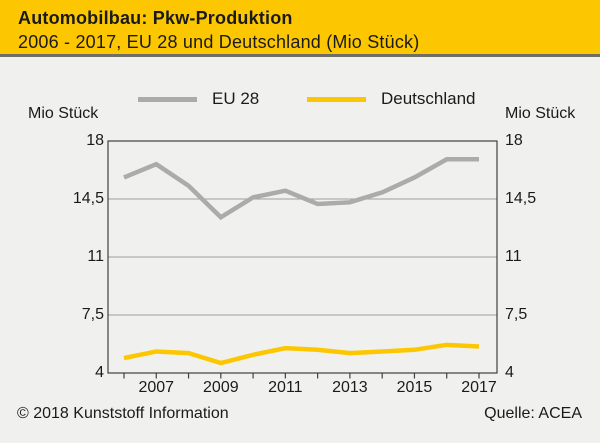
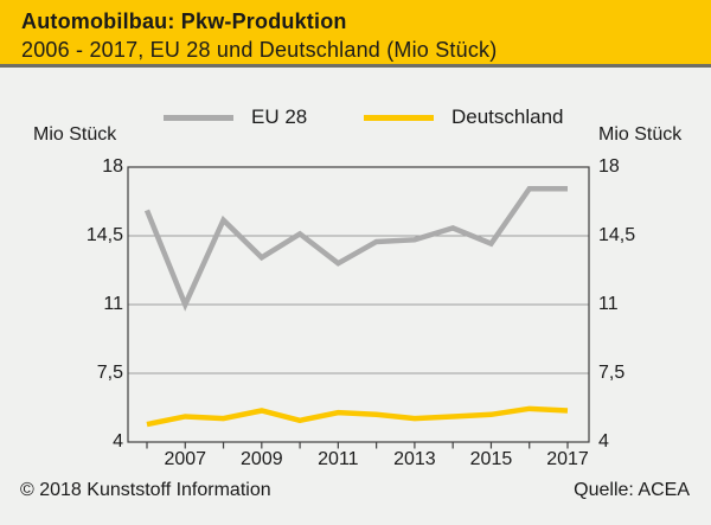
EU 28/2007: 16.6 -> 11.0
Deutschland/2009: 4.6 -> 5.6
EU 28/2011: 15.0 -> 13.1
EU 28/2015: 15.8 -> 14.1
